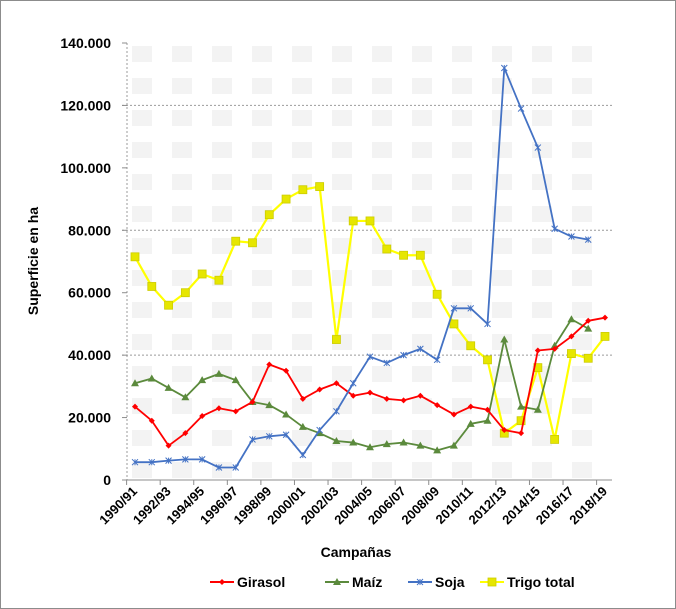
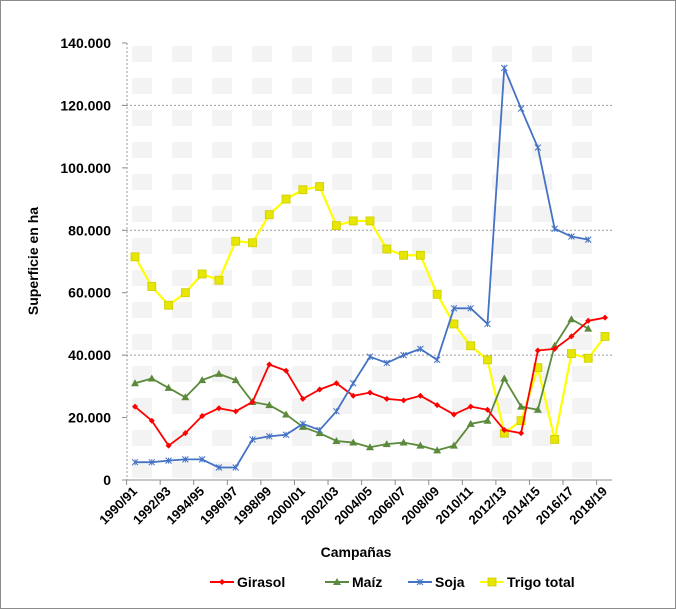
Soja/2000/01: 8000 -> 18000
Trigo total/2002/03: 45000 -> 82000
Maíz/2012/13: 45000 -> 32000
